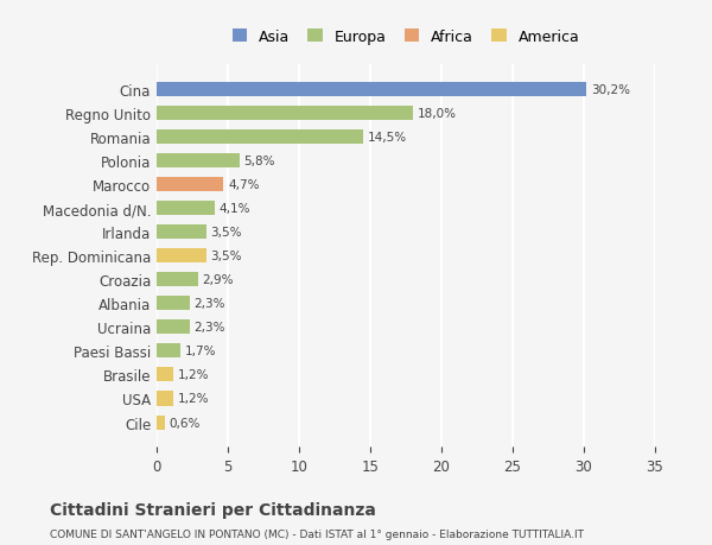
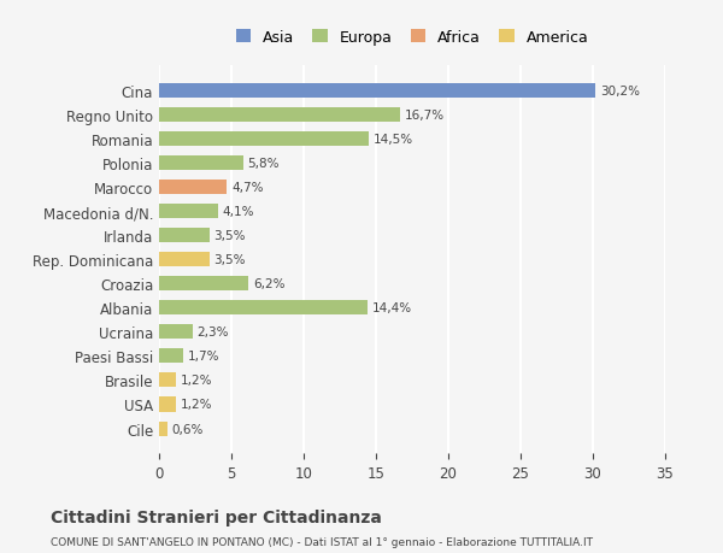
Regno Unito: 18,0% -> 16,7%
Croazia: 2,9% -> 6,2%
Albania: 2,3% -> 14,4%
